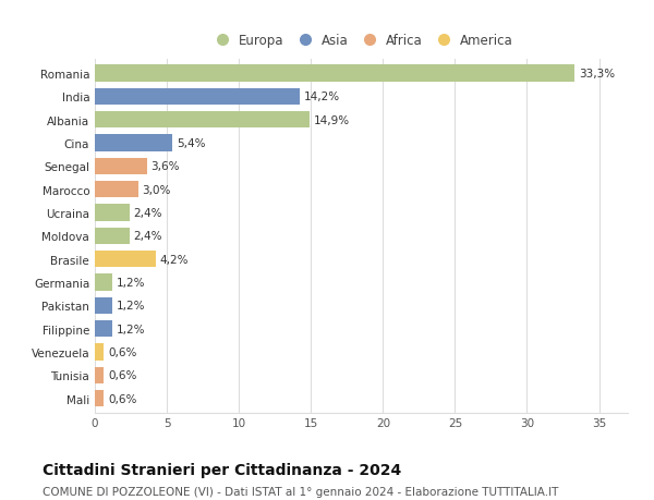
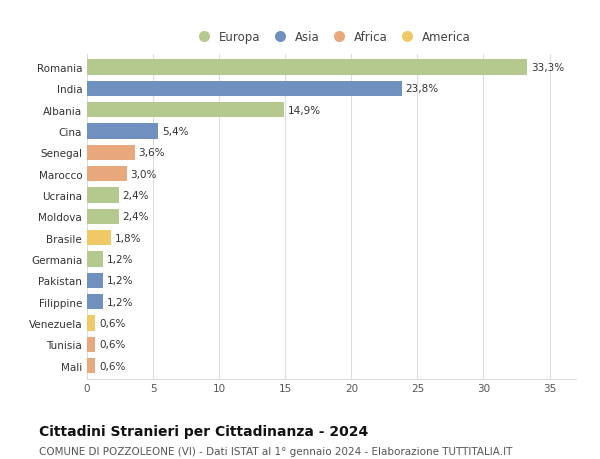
India: 14,2% -> 23,8%
Brasile: 4,2% -> 1,8%
